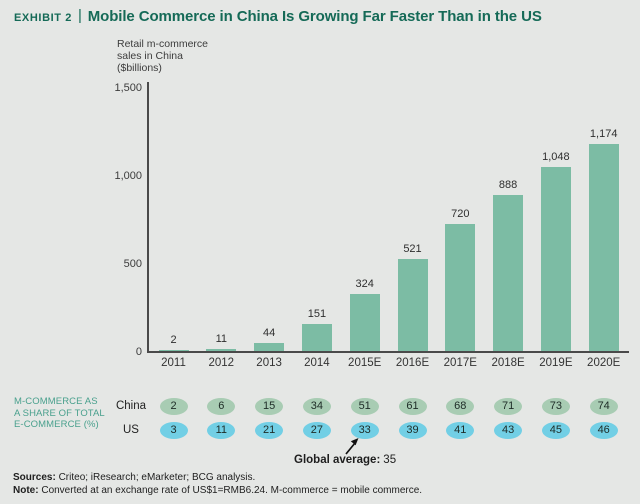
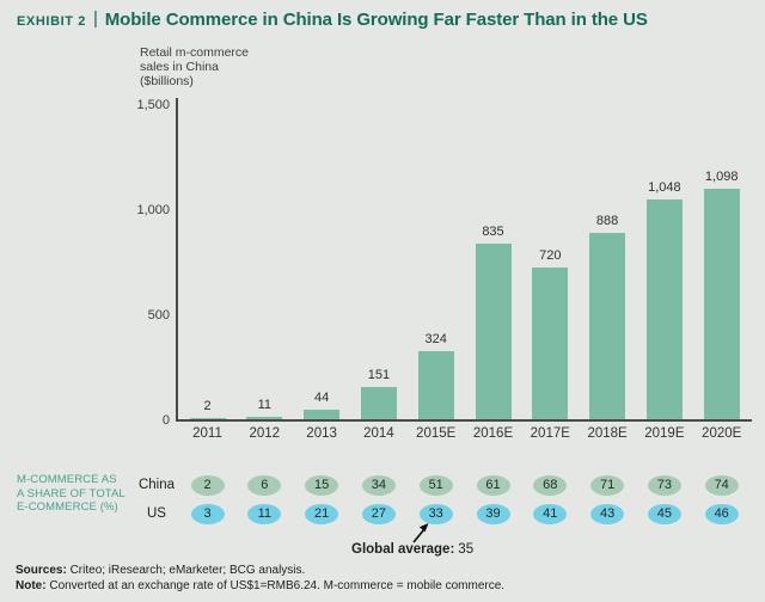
2016E: 521 -> 835
2020E: 1,174 -> 1,098
